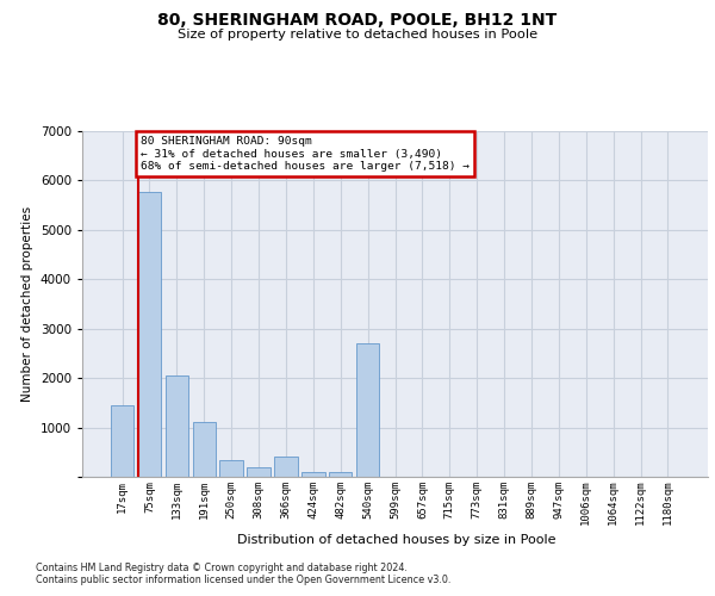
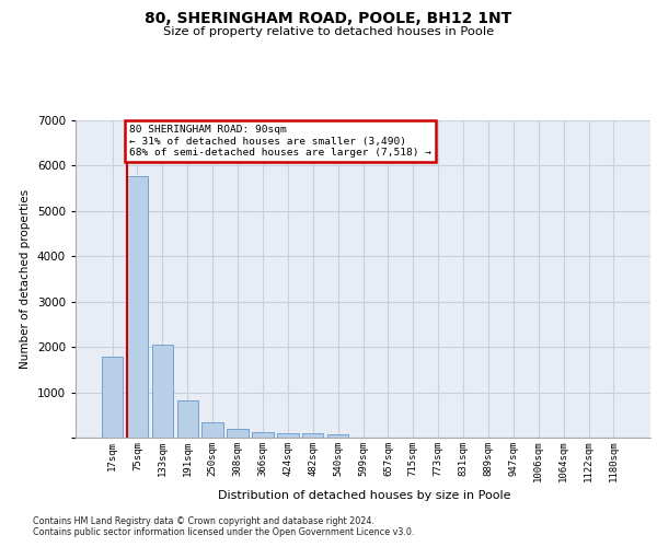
17sqm: 1450 -> 1780
191sqm: 1100 -> 820
366sqm: 400 -> 120
540sqm: 2700 -> 80
